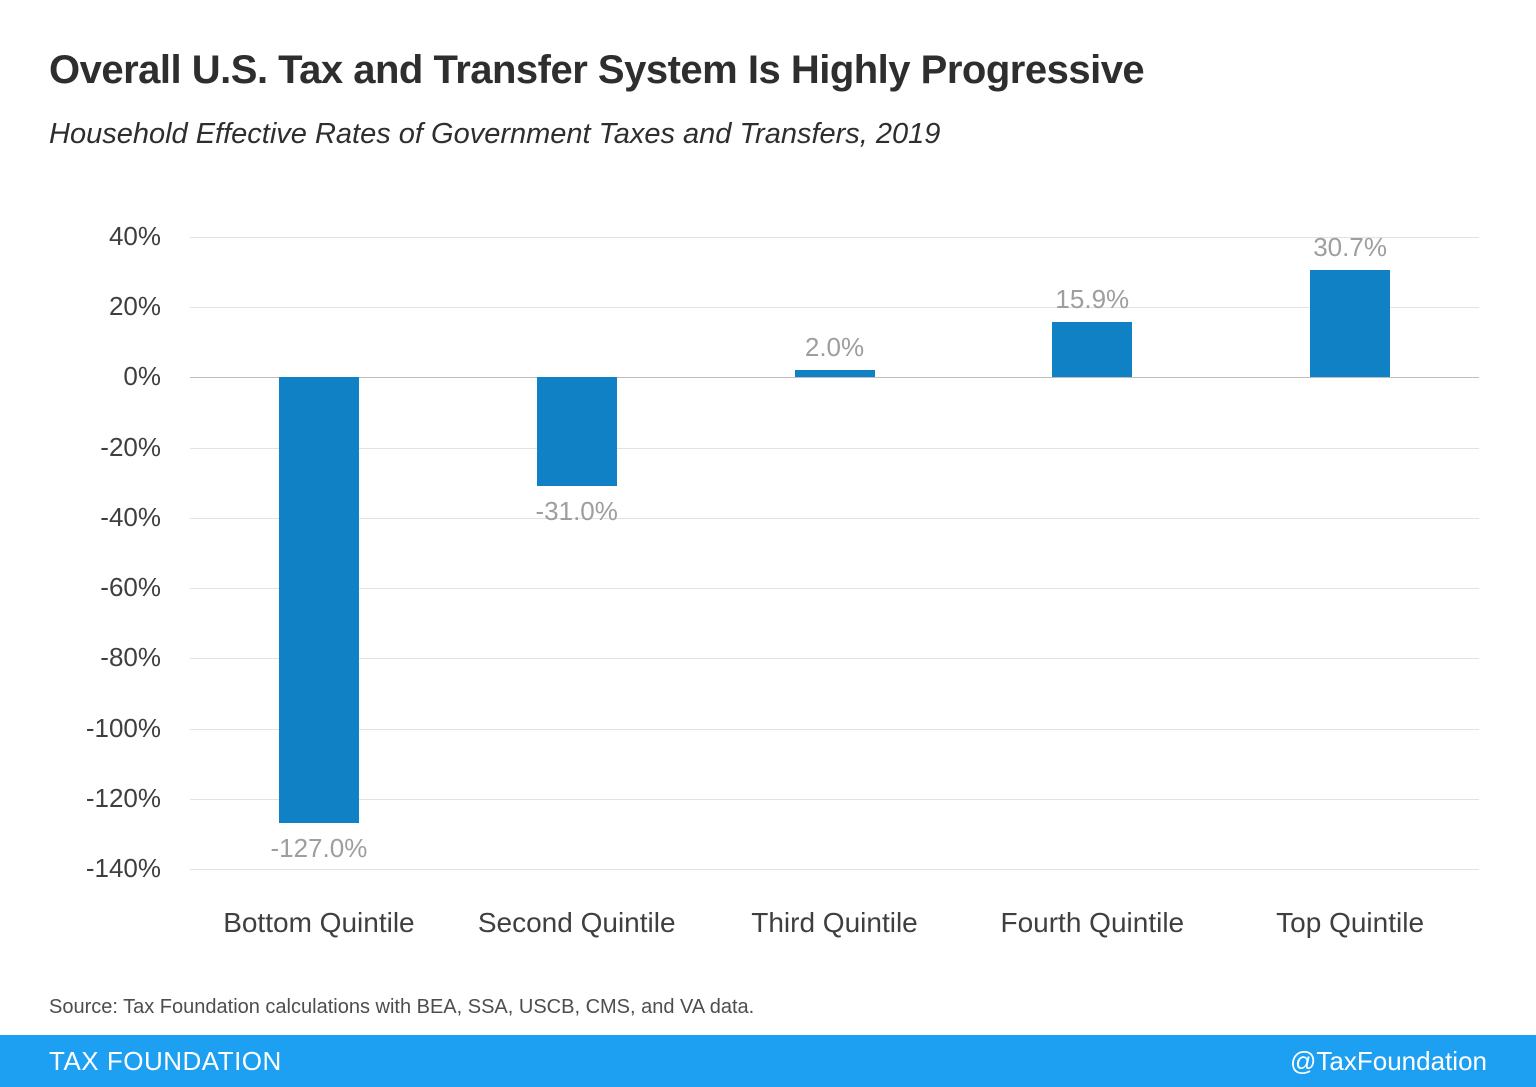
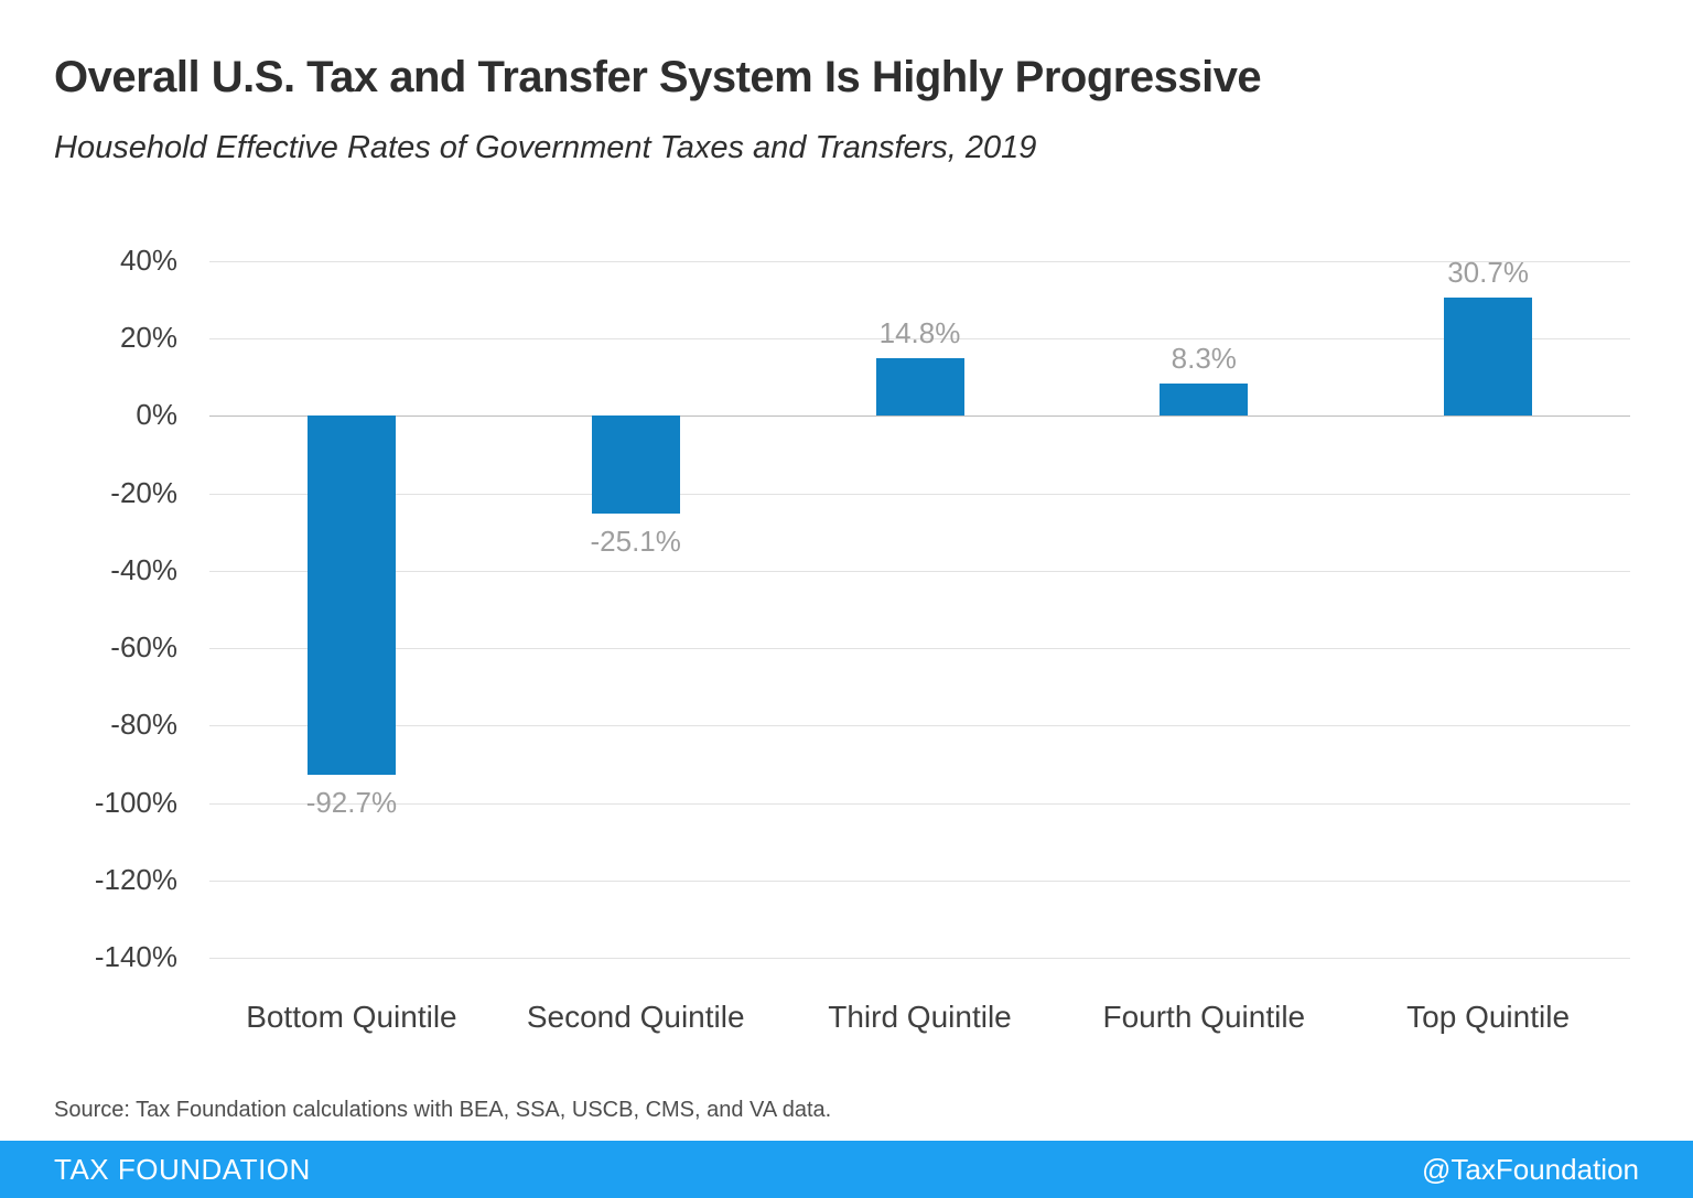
Bottom Quintile: -127.0% -> -92.7%
Second Quintile: -31.0% -> -25.1%
Third Quintile: 2.0% -> 14.8%
Fourth Quintile: 15.9% -> 8.3%
